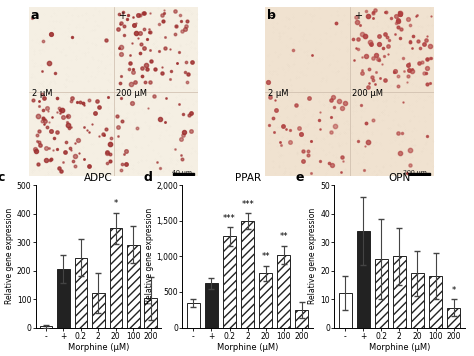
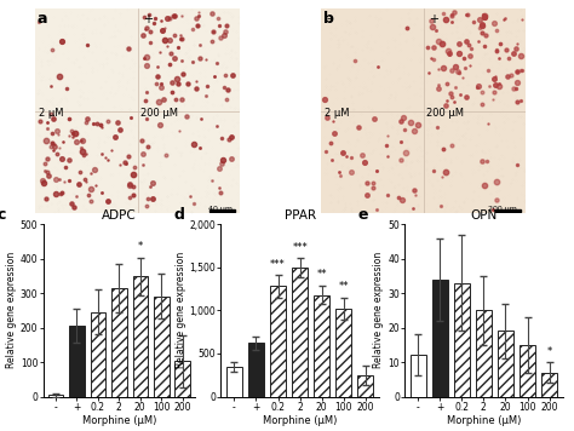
ADPC/2: 120 -> 315
PPAR/20: 760 -> 1,180
OPN/0.2: 24 -> 33
OPN/100: 18 -> 15
